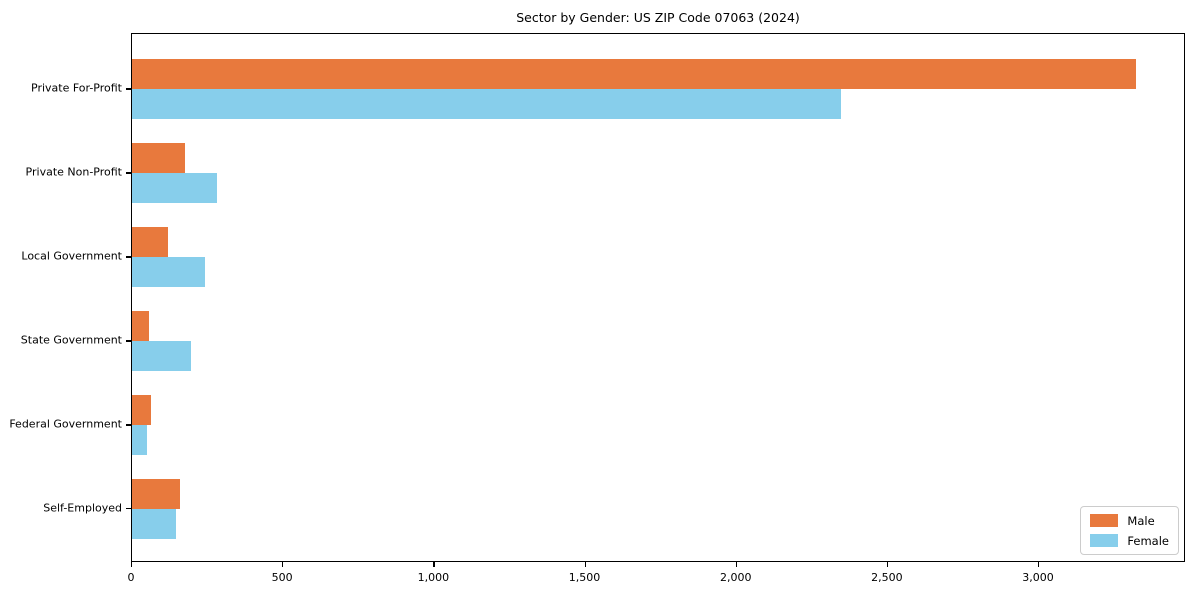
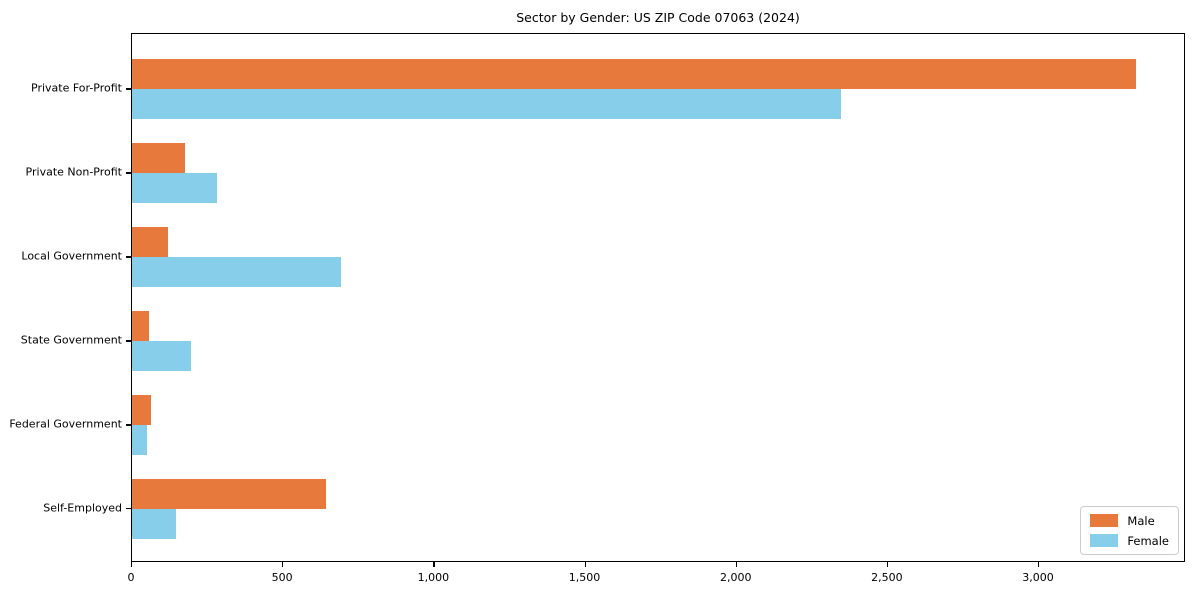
Female/Local Government: 240 -> 690
Male/Self-Employed: 160 -> 640
